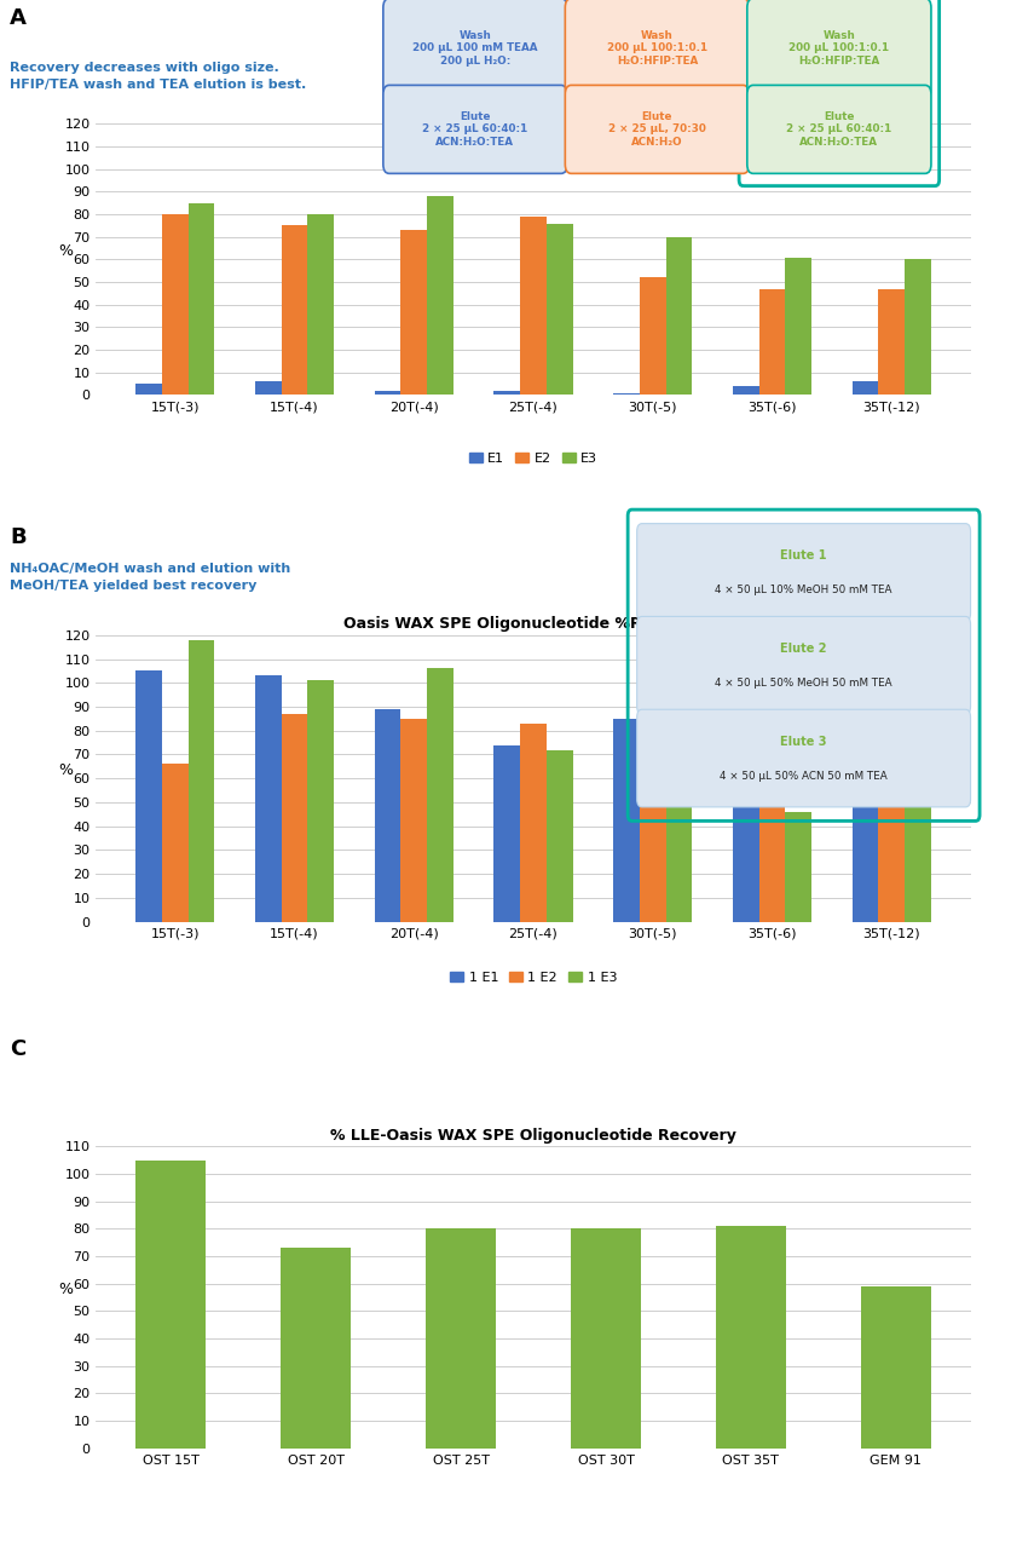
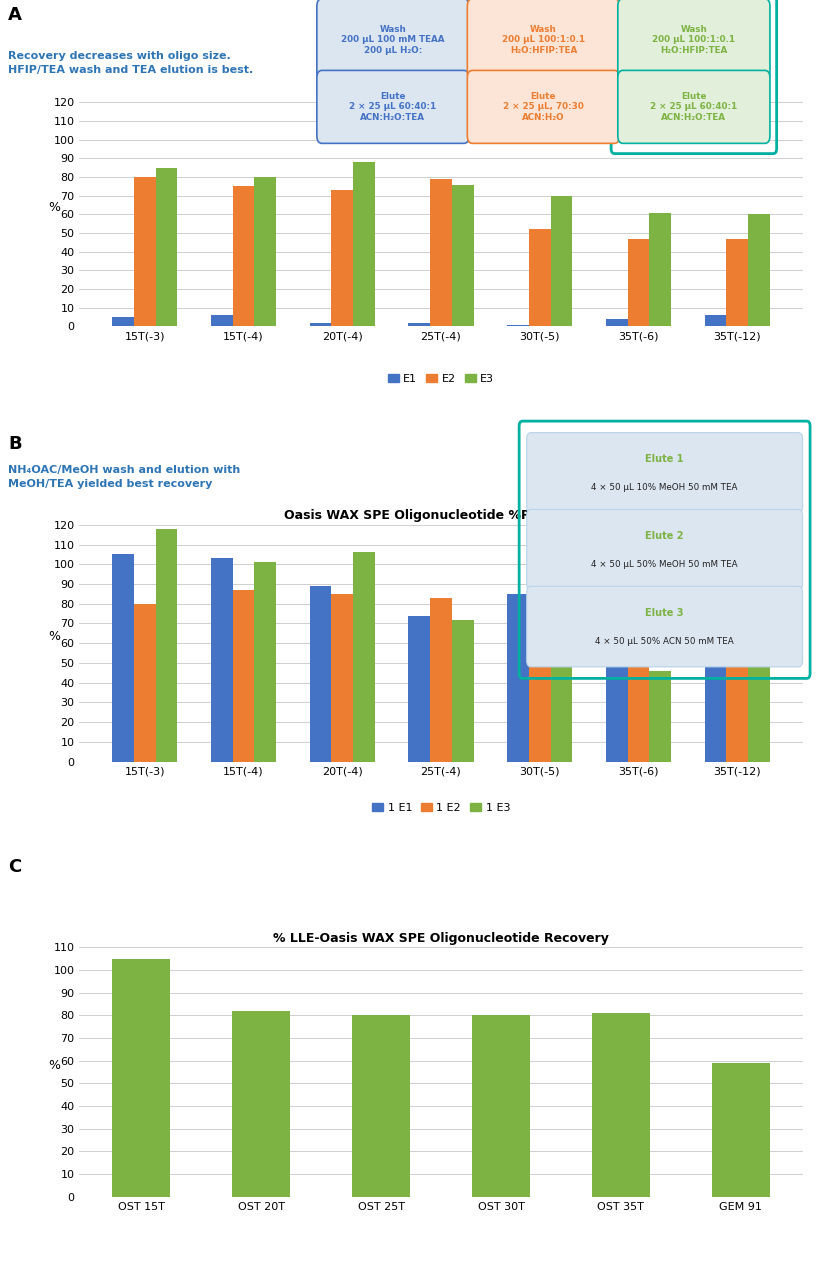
Oasis WAX SPE Oligonucleotide %Recoveries/1 E2/15T(-3): 66 -> 80
% LLE-Oasis WAX SPE Oligonucleotide Recovery/OST 20T: 73 -> 82
